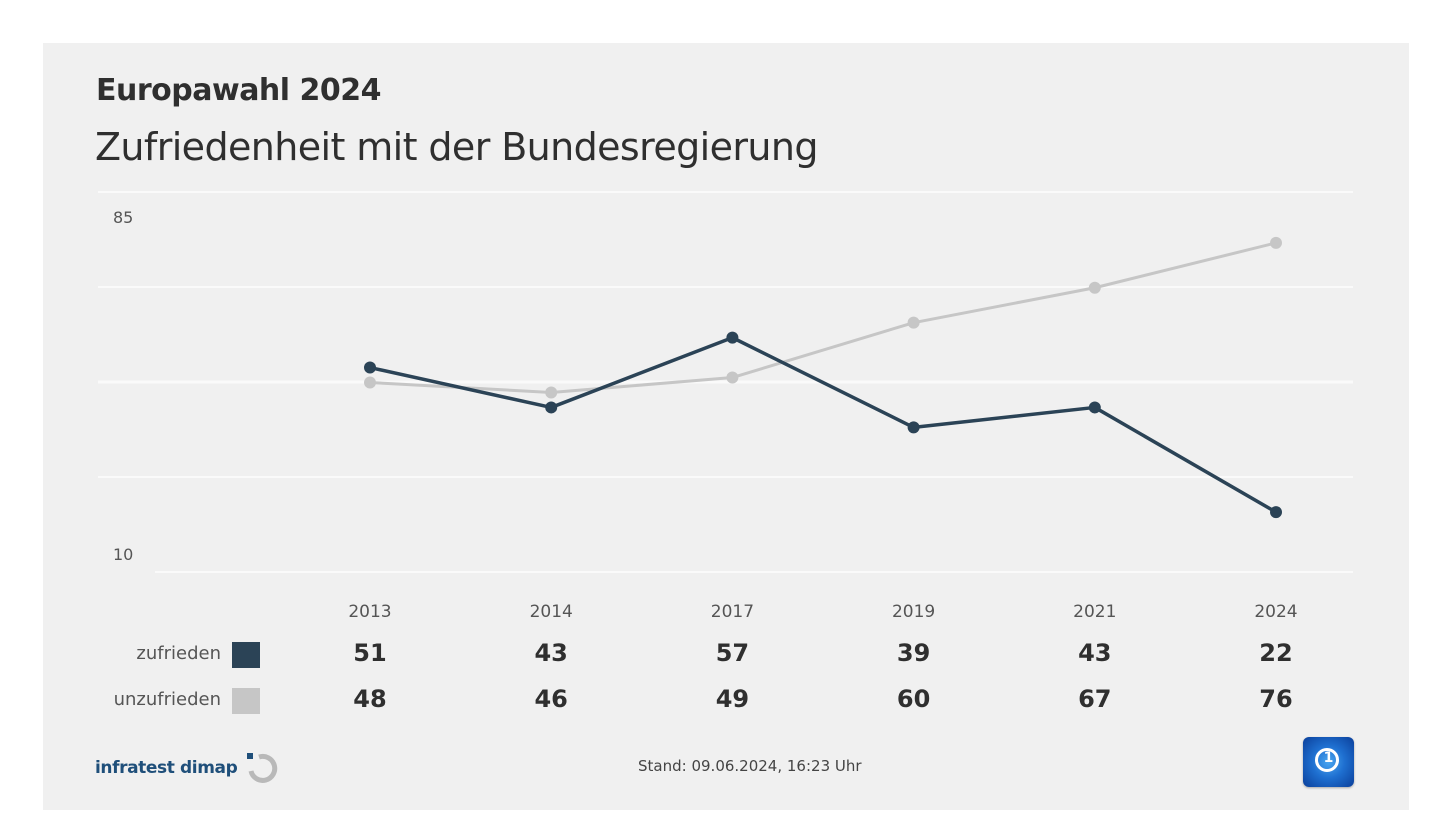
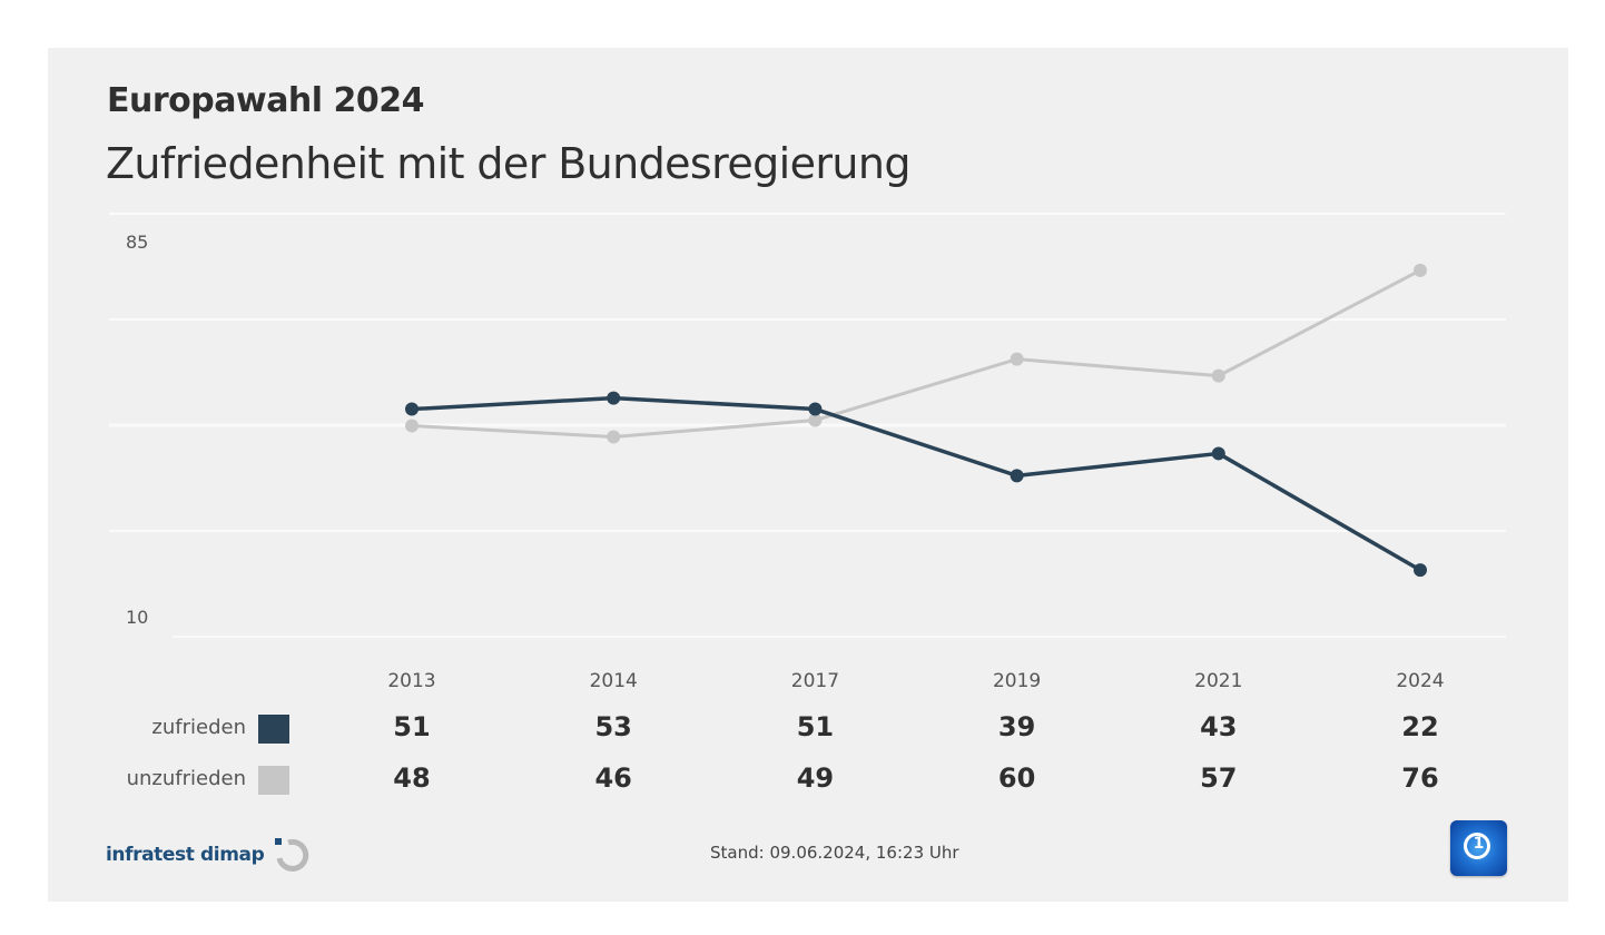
zufrieden/2014: 43 -> 53
zufrieden/2017: 57 -> 51
unzufrieden/2021: 67 -> 57
